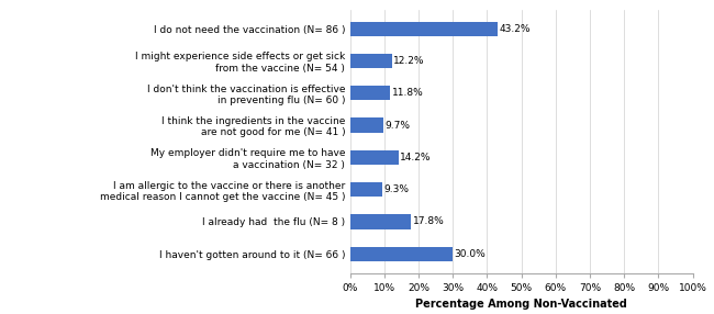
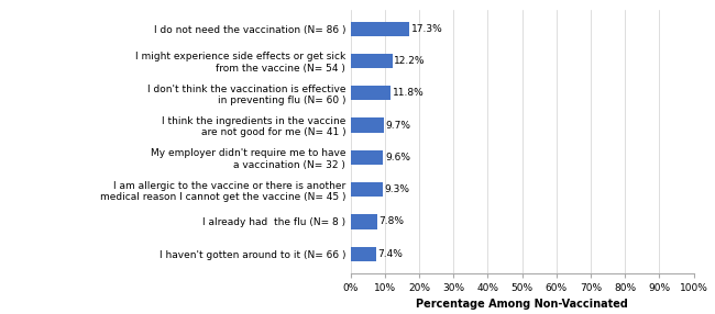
I do not need the vaccination (N= 86 ): 43.2% -> 17.3%
My employer didn't require me to have a vaccination (N= 32 ): 14.2% -> 9.6%
I already had the flu (N= 8 ): 17.8% -> 7.8%
I haven't gotten around to it (N= 66 ): 30.0% -> 7.4%
